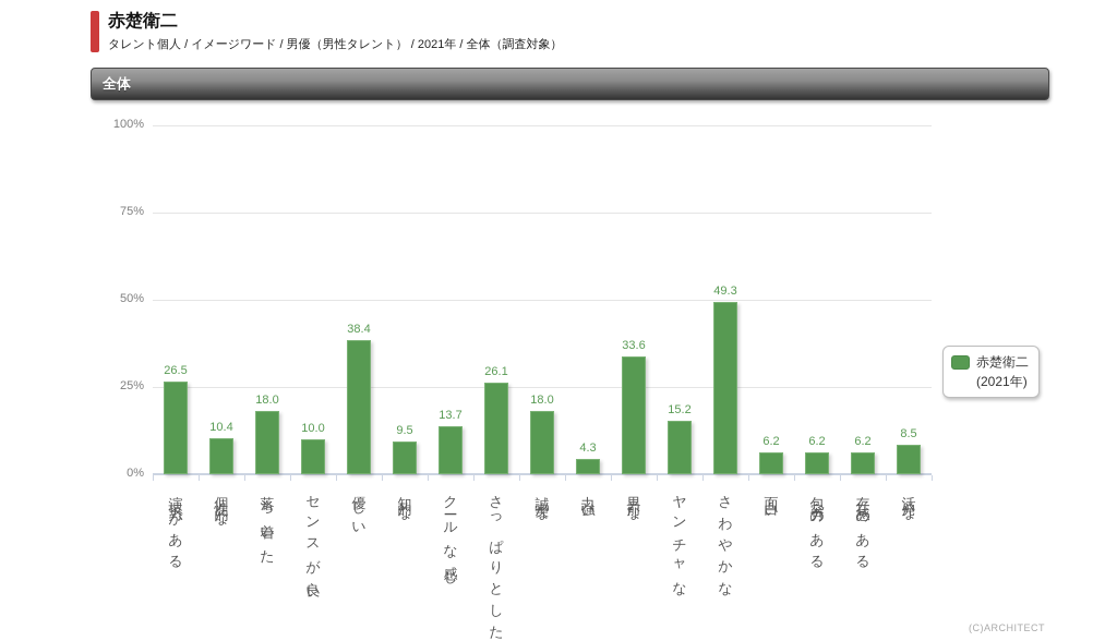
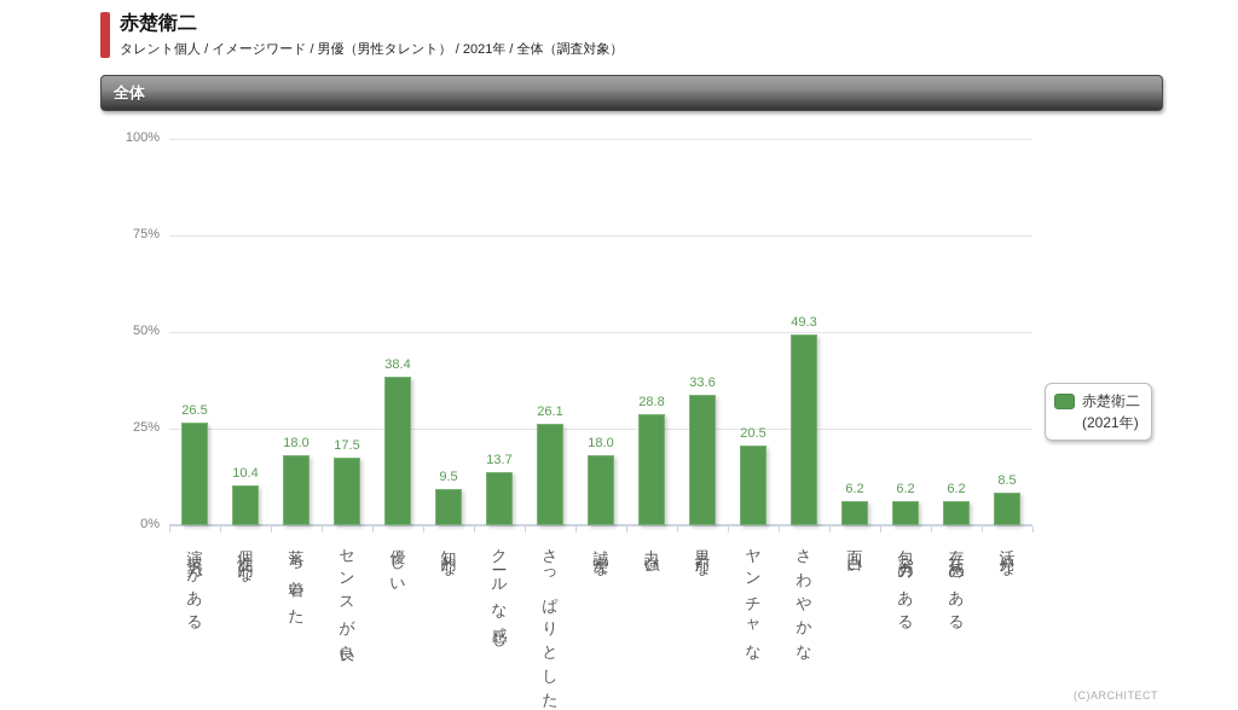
センスが良い: 10.0 -> 17.5
力強い: 4.3 -> 28.8
ヤンチャな: 15.2 -> 20.5
